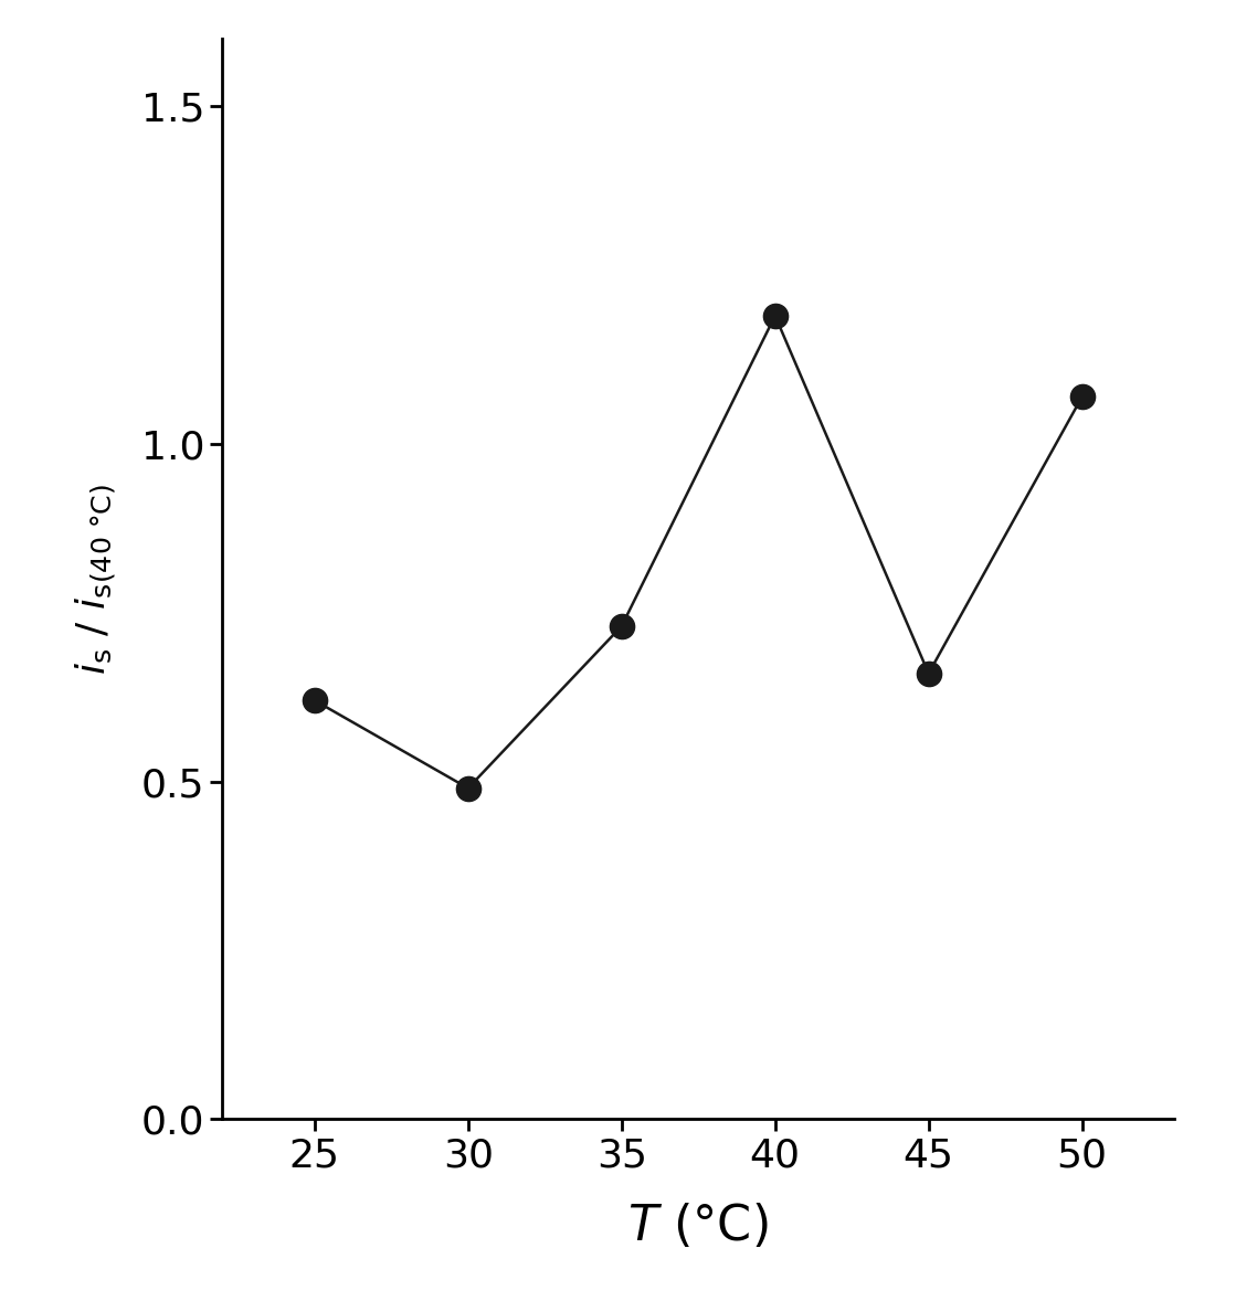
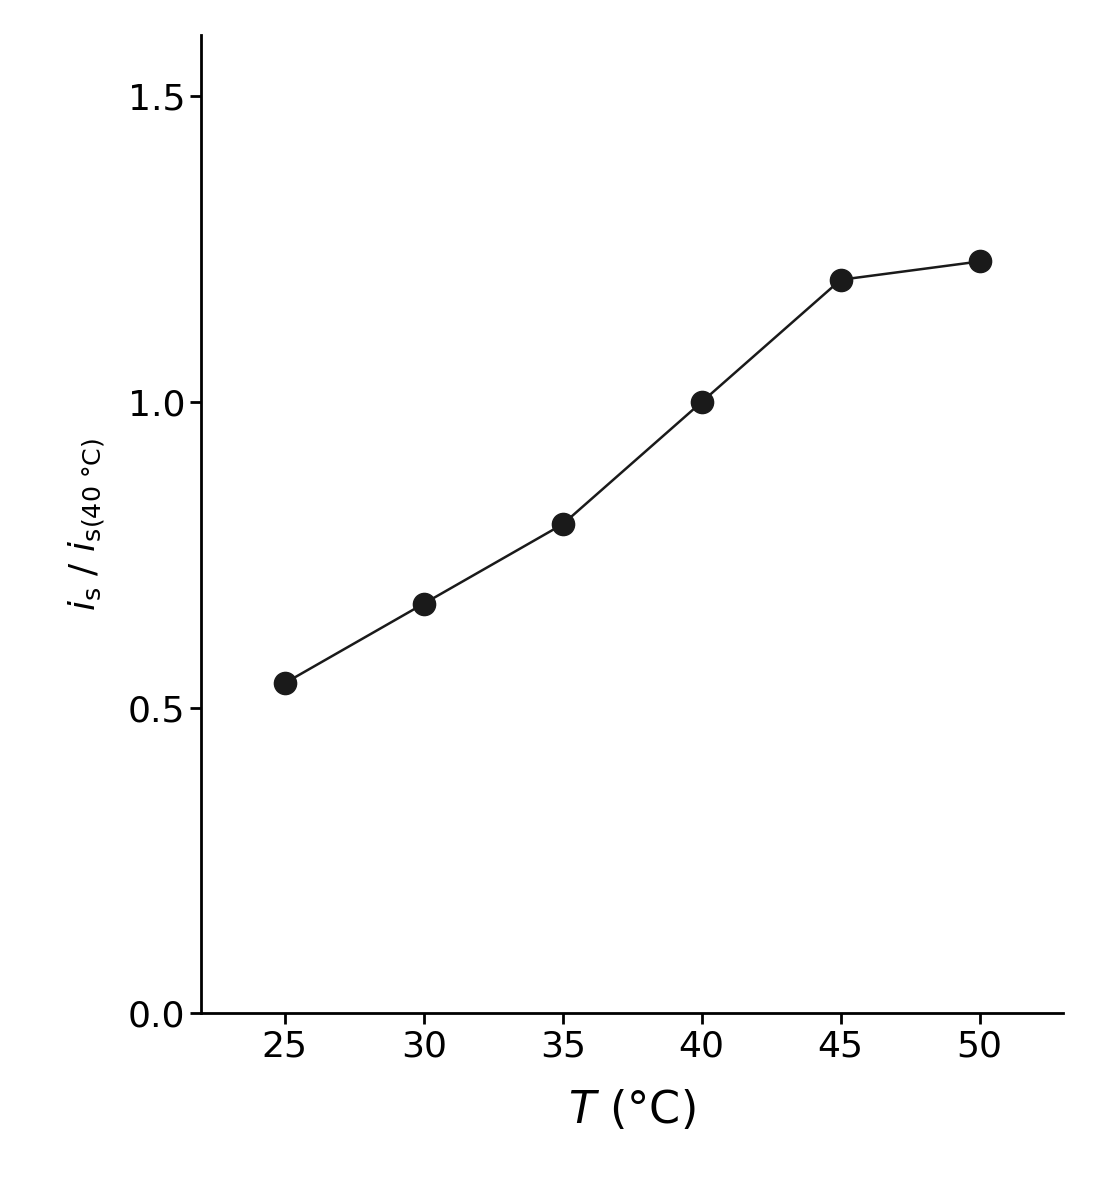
25: 0.62 -> 0.54
30: 0.49 -> 0.67
35: 0.73 -> 0.80
40: 1.19 -> 1.00
45: 0.66 -> 1.20
50: 1.07 -> 1.23
